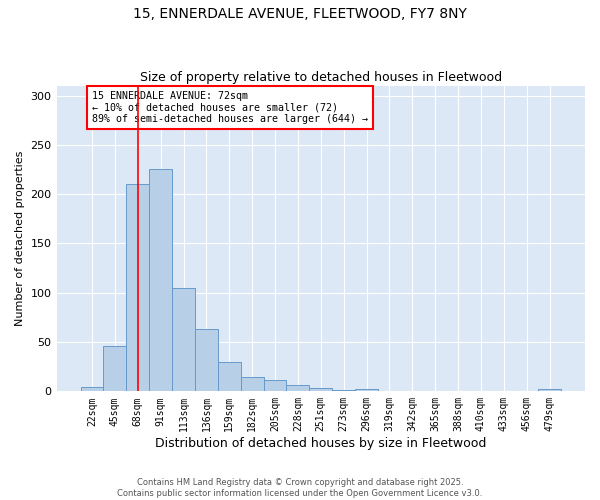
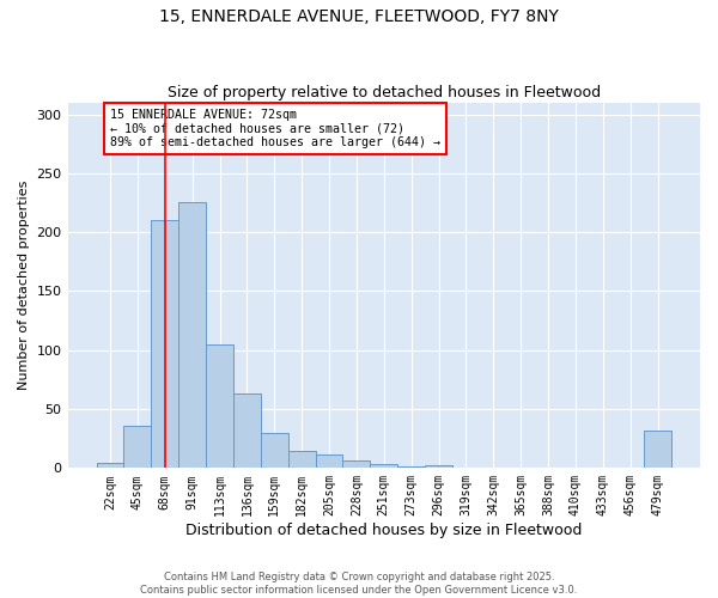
45sqm: 46 -> 36
479sqm: 2 -> 32
